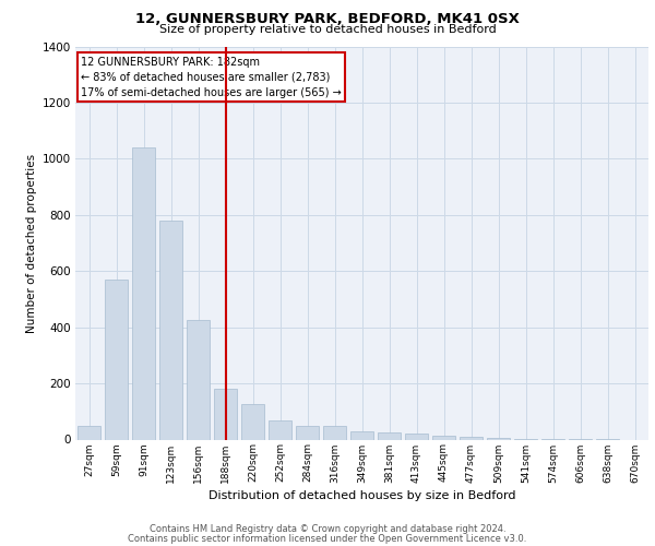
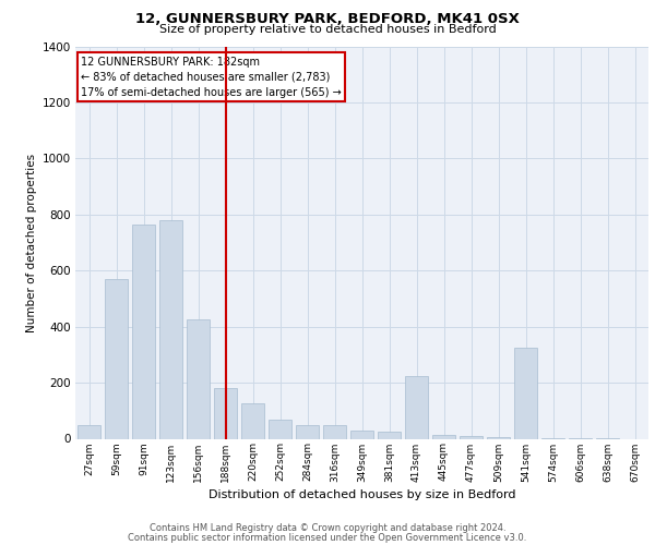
91sqm: 1040 -> 765
413sqm: 20 -> 225
541sqm: 3 -> 325
